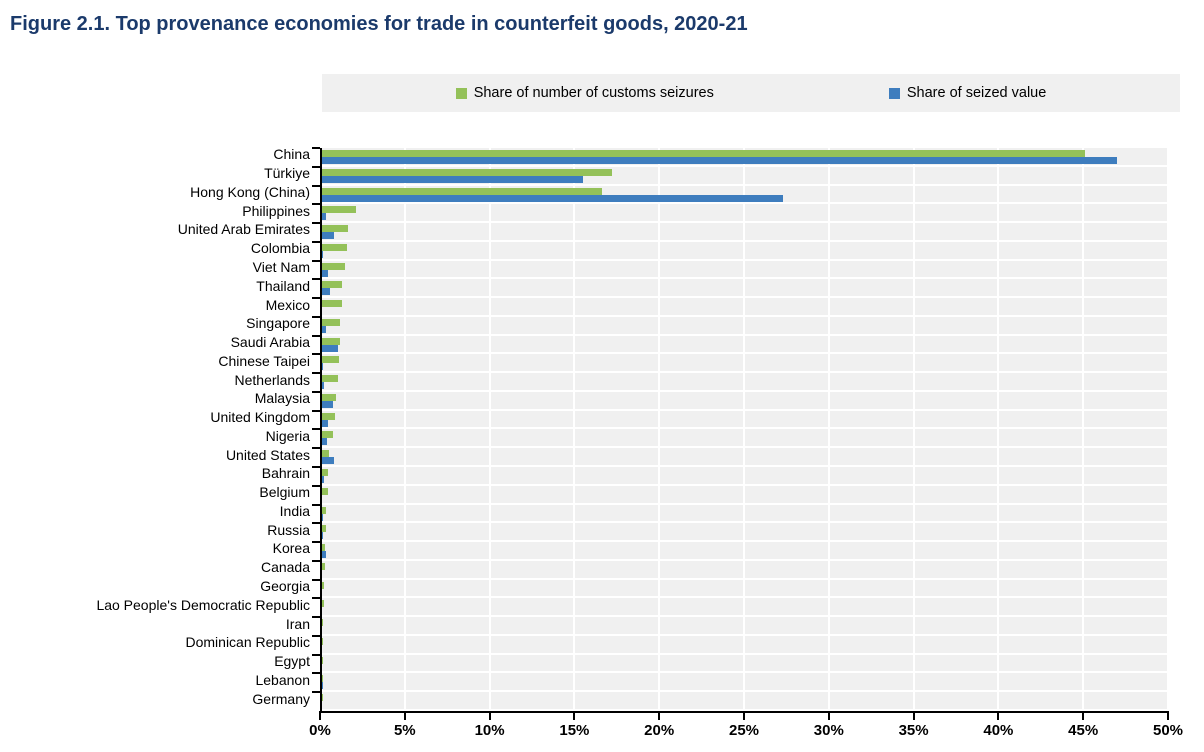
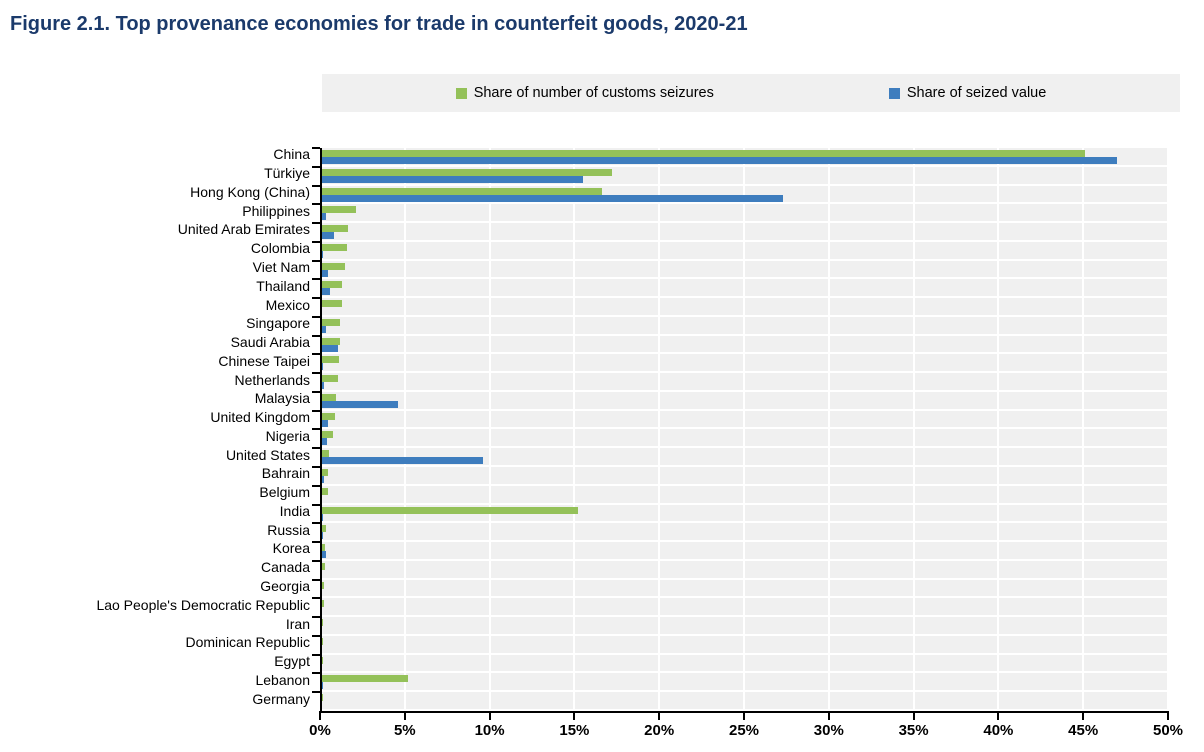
Share of seized value/Malaysia: 0.8% -> 4.6%
Share of seized value/United States: 0.8% -> 9.6%
Share of number of customs seizures/India: 0.3% -> 15.2%
Share of number of customs seizures/Lebanon: 0.2% -> 5.2%
